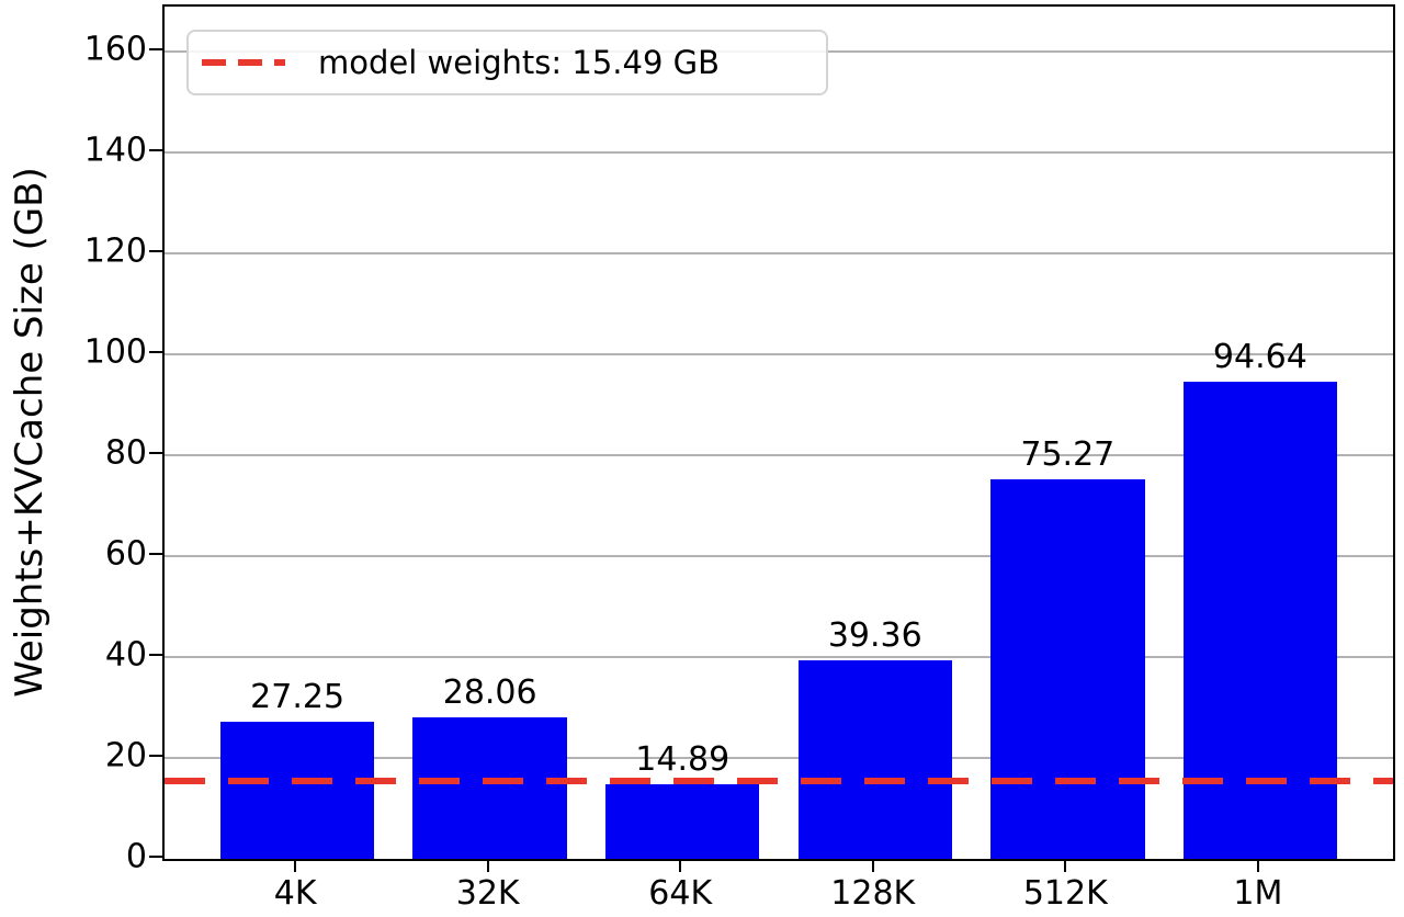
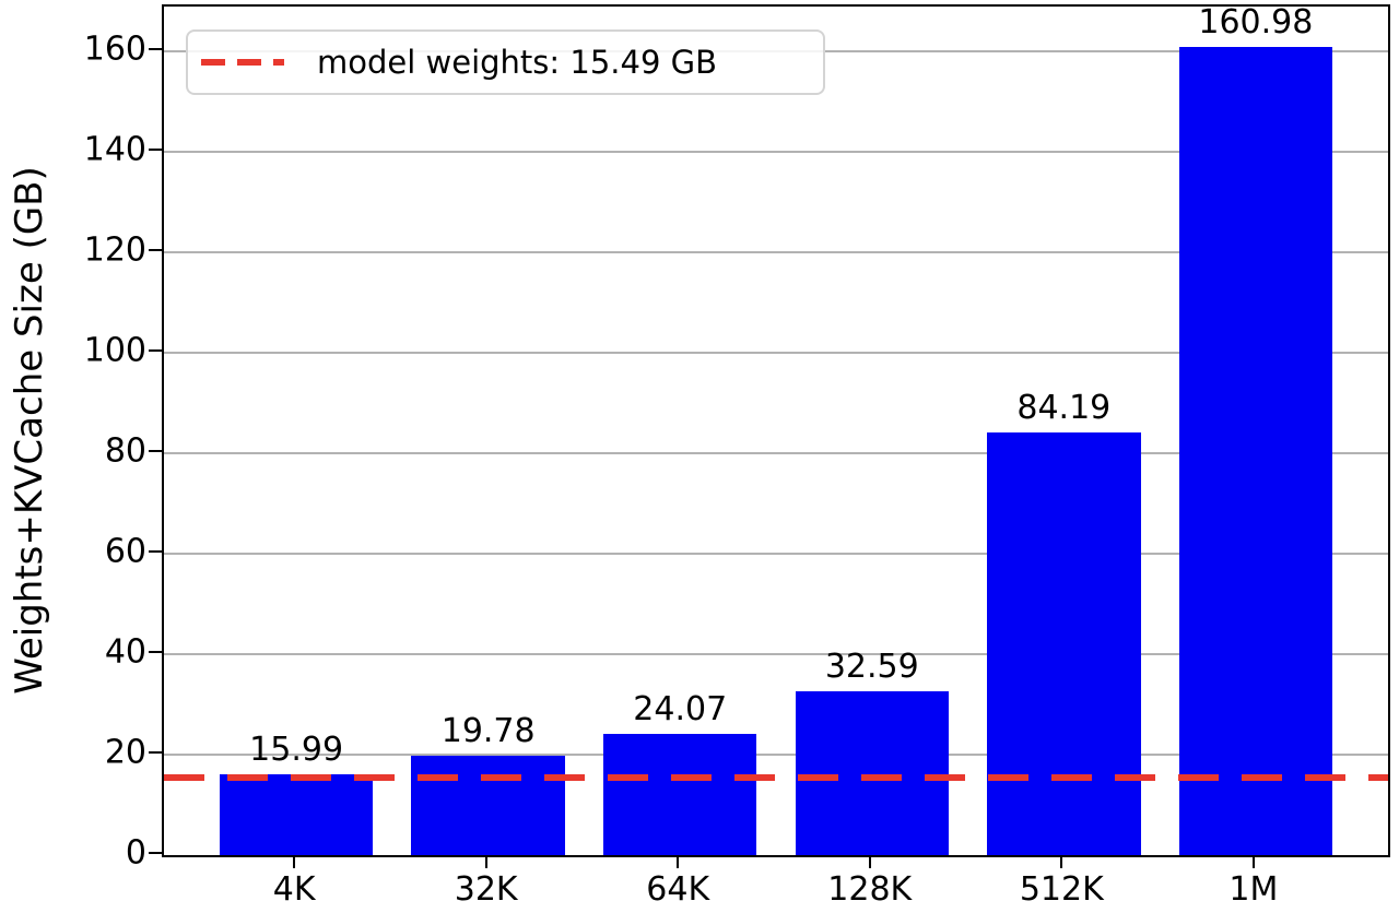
4K: 27.25 -> 15.99
32K: 28.06 -> 19.78
64K: 14.89 -> 24.07
128K: 39.36 -> 32.59
512K: 75.27 -> 84.19
1M: 94.64 -> 160.98
